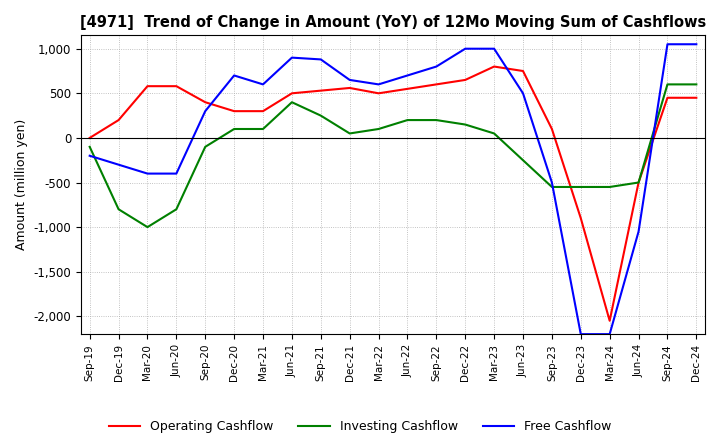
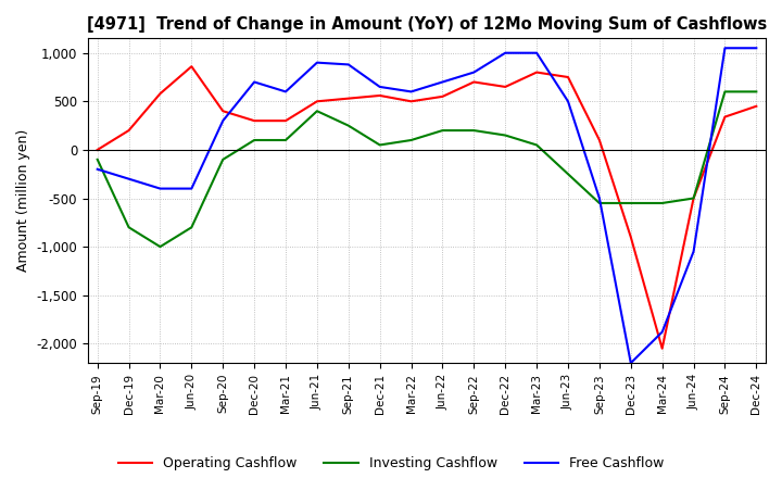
Operating Cashflow/Jun-20: 580 -> 860
Operating Cashflow/Sep-22: 600 -> 700
Free Cashflow/Mar-24: -2,200 -> -1,880
Operating Cashflow/Sep-24: 450 -> 340
